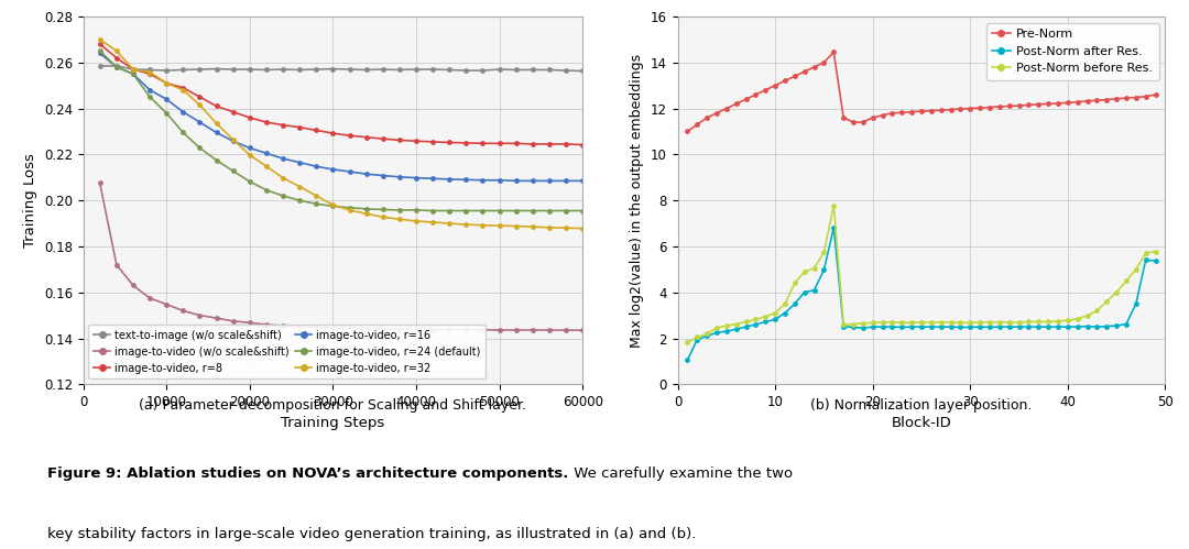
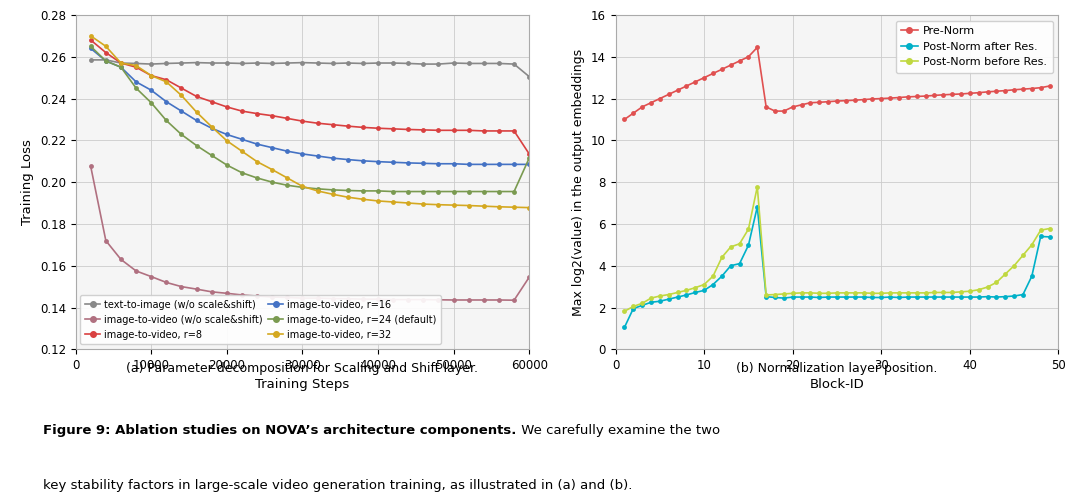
text-to-image (w/o scale&shift)/60000: 0.2563 -> 0.2505
image-to-video (w/o scale&shift)/60000: 0.1435 -> 0.1545
image-to-video, r=8/60000: 0.2242 -> 0.2135
image-to-video, r=24 (default)/60000: 0.1955 -> 0.2115
